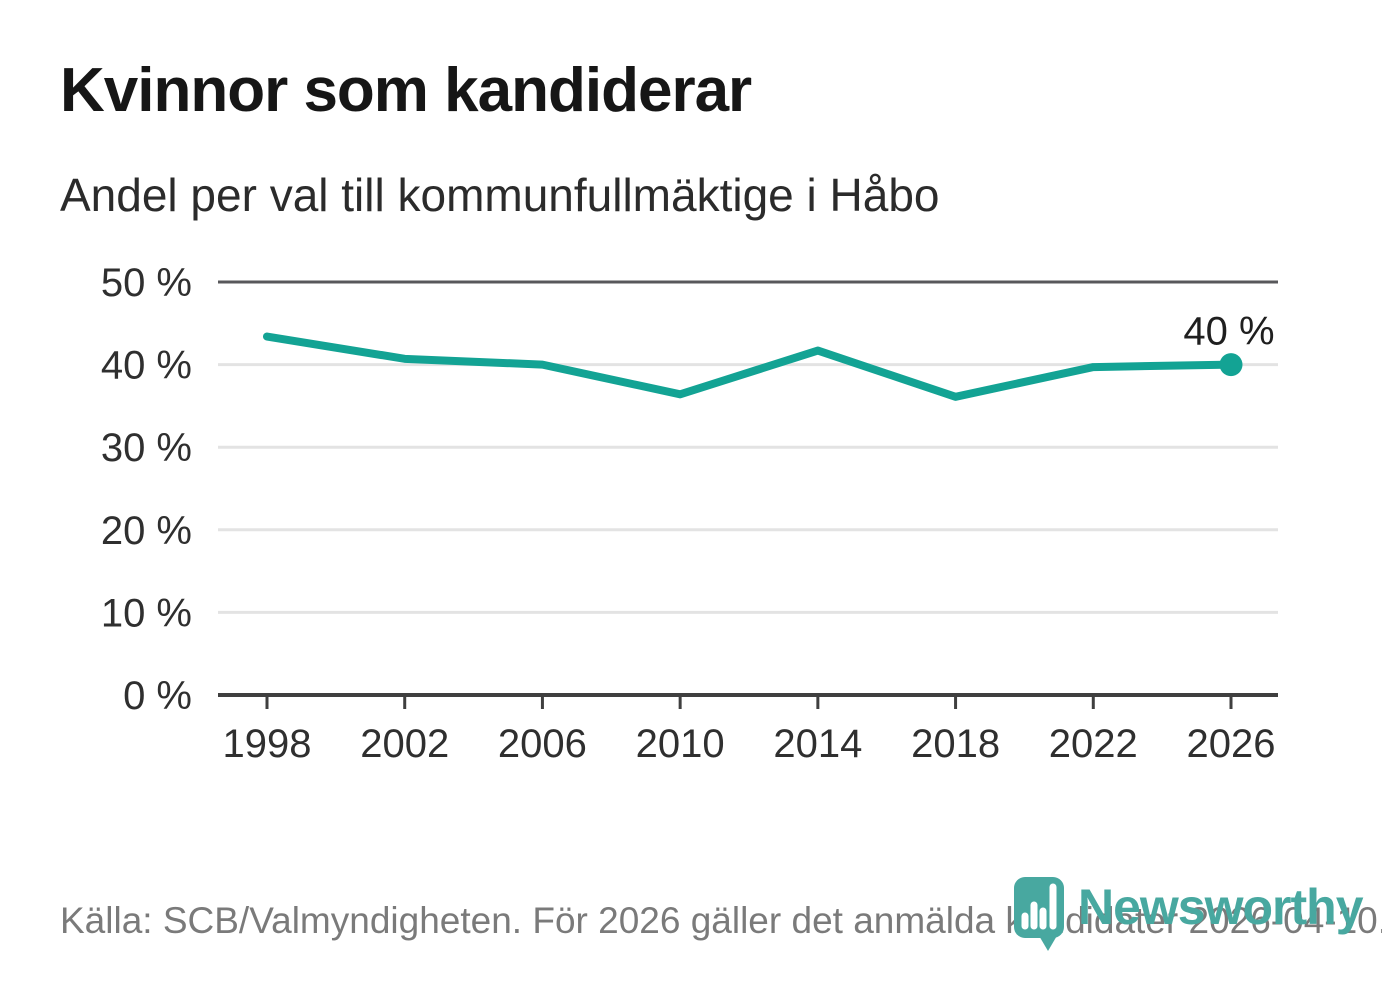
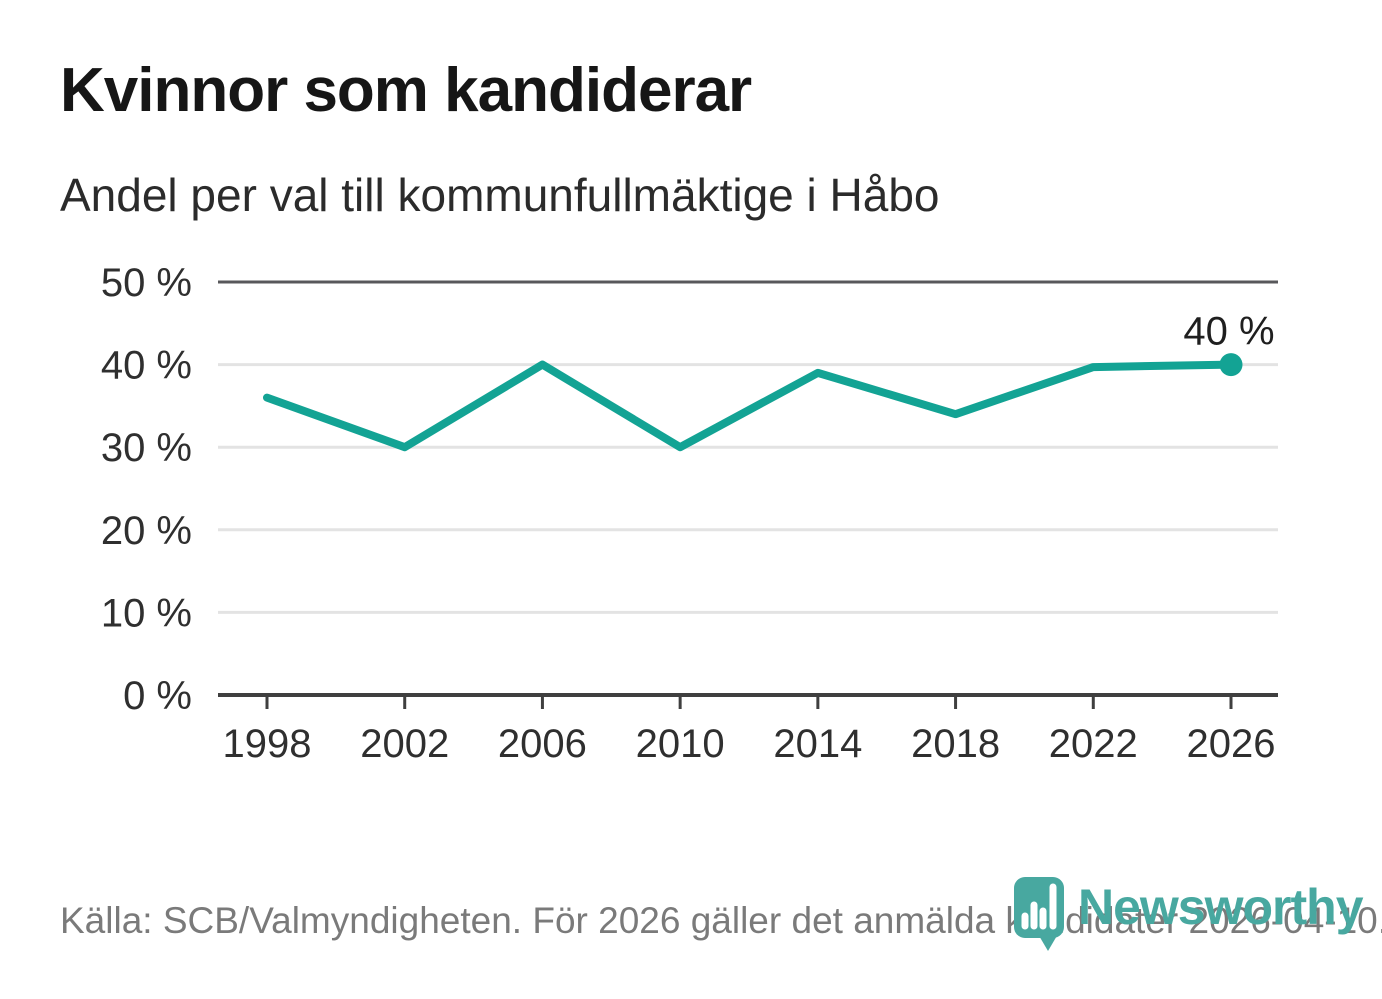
1998: 43% -> 36%
2002: 41% -> 30%
2010: 36% -> 30%
2014: 42% -> 39%
2018: 36% -> 34%
